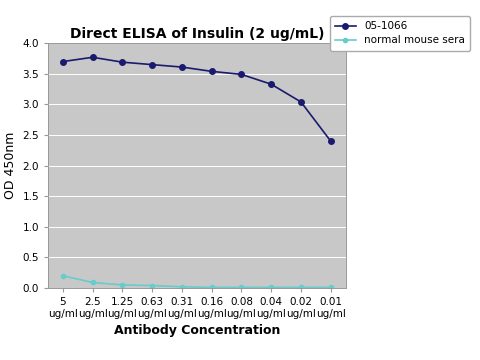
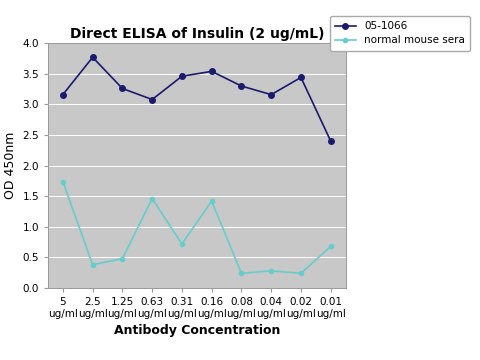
05-1066/5 ug/ml: 3.70 -> 3.16
normal mouse sera/5 ug/ml: 0.20 -> 1.74
normal mouse sera/2.5 ug/ml: 0.09 -> 0.38
05-1066/1.25 ug/ml: 3.69 -> 3.26
normal mouse sera/1.25 ug/ml: 0.05 -> 0.48
05-1066/0.63 ug/ml: 3.65 -> 3.08
normal mouse sera/0.63 ug/ml: 0.04 -> 1.46
05-1066/0.31 ug/ml: 3.61 -> 3.46
normal mouse sera/0.31 ug/ml: 0.02 -> 0.72
normal mouse sera/0.16 ug/ml: 0.01 -> 1.42
05-1066/0.08 ug/ml: 3.49 -> 3.30
normal mouse sera/0.08 ug/ml: 0.01 -> 0.24
05-1066/0.04 ug/ml: 3.33 -> 3.16
normal mouse sera/0.04 ug/ml: 0.01 -> 0.28
05-1066/0.02 ug/ml: 3.04 -> 3.44
normal mouse sera/0.02 ug/ml: 0.01 -> 0.24
normal mouse sera/0.01 ug/ml: 0.01 -> 0.68
